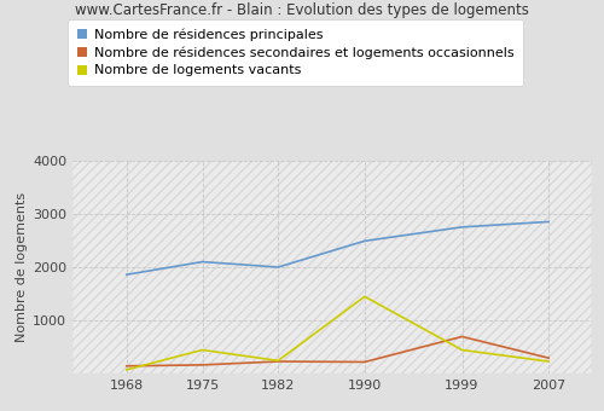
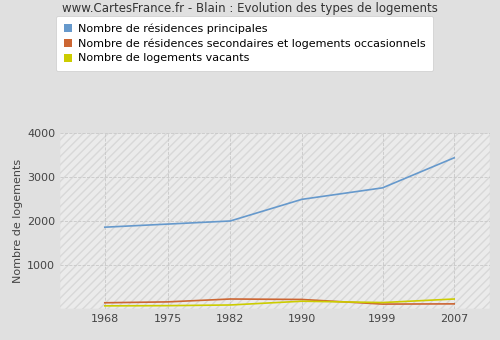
Nombre de résidences principales/1975: 2100 -> 1930
Nombre de logements vacants/1975: 450 -> 80
Nombre de logements vacants/1982: 250 -> 100
Nombre de logements vacants/1990: 1450 -> 180
Nombre de résidences secondaires et logements occasionnels/1999: 700 -> 120
Nombre de logements vacants/1999: 450 -> 160
Nombre de résidences principales/2007: 2850 -> 3430
Nombre de résidences secondaires et logements occasionnels/2007: 300 -> 120
